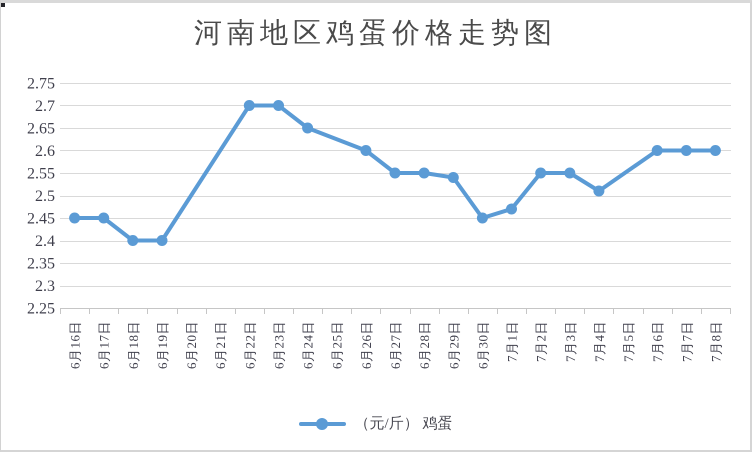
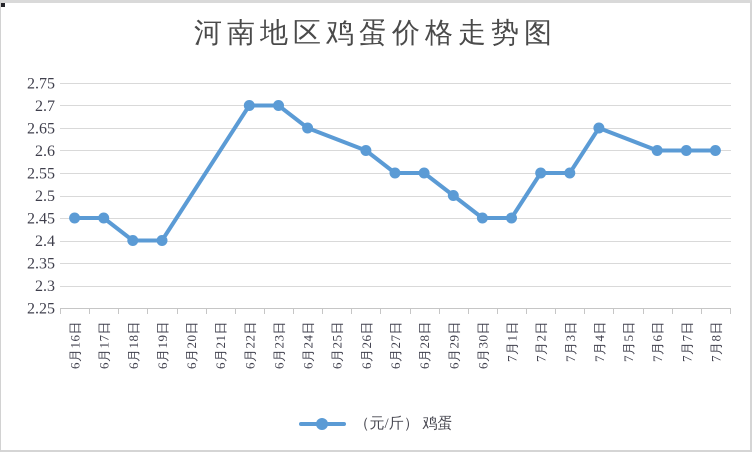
6月29日: 2.54 -> 2.50
7月1日: 2.47 -> 2.45
7月4日: 2.51 -> 2.65
